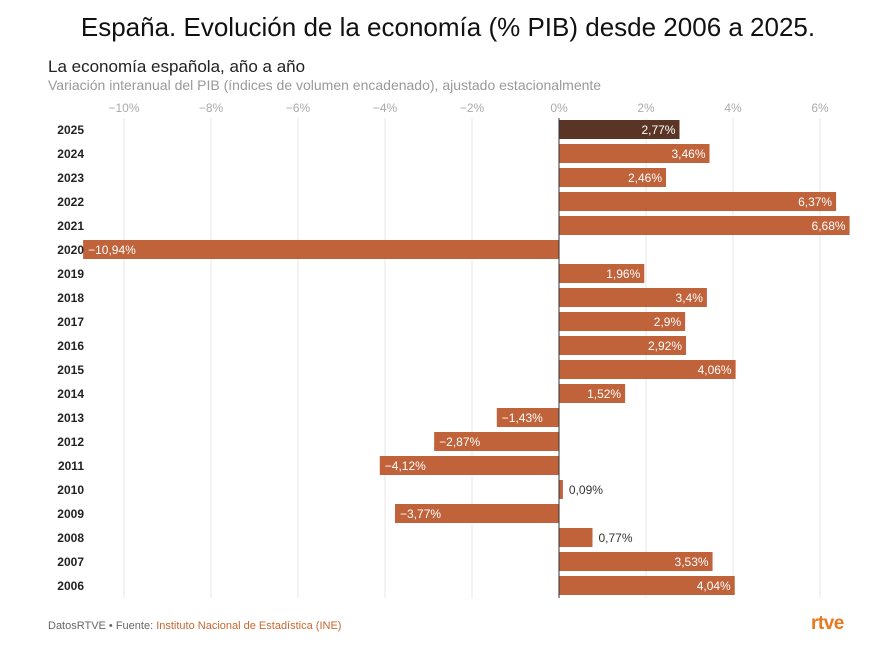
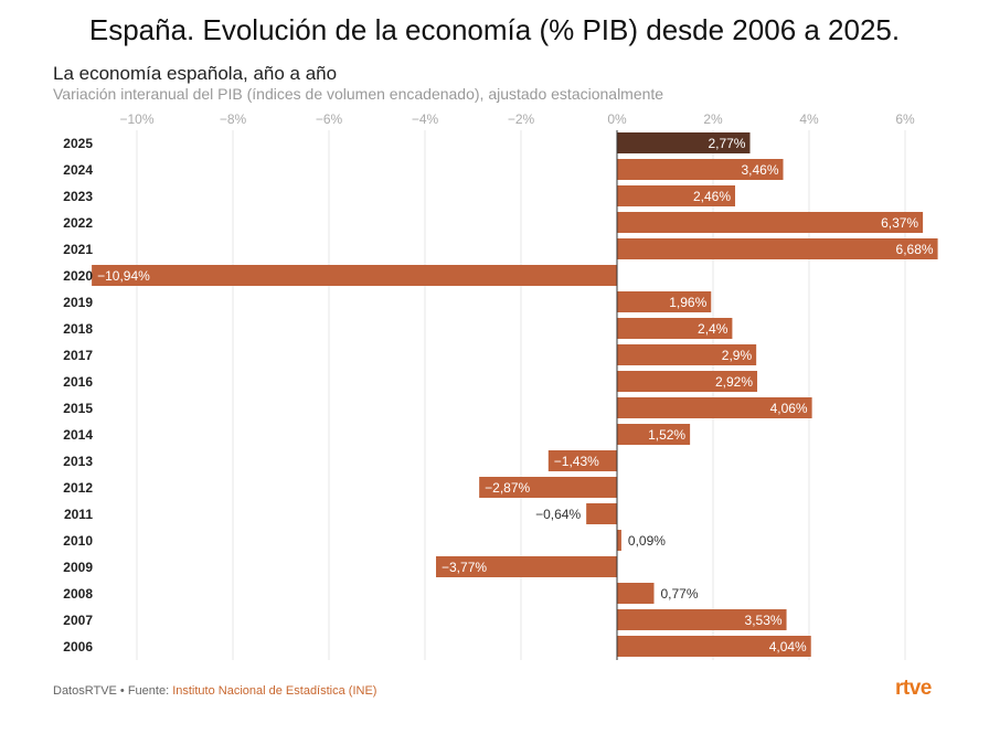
2018: 3,4% -> 2,4%
2011: −4,12% -> −0,64%
